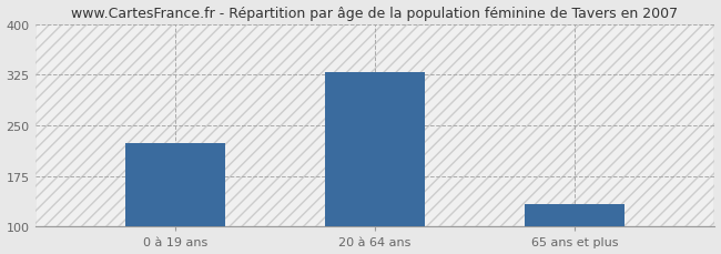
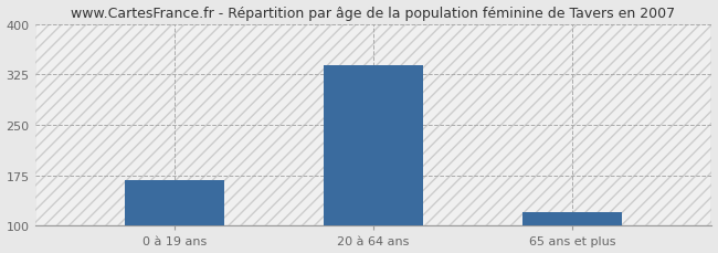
0 à 19 ans: 224 -> 168
20 à 64 ans: 328 -> 338
65 ans et plus: 134 -> 120
